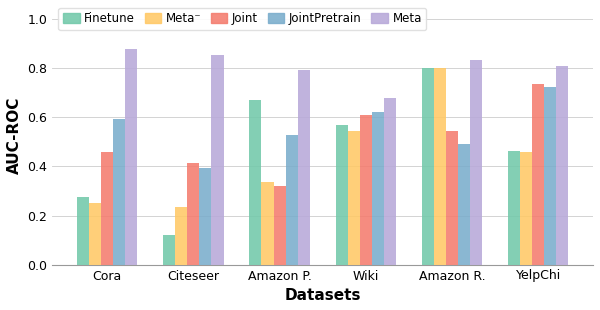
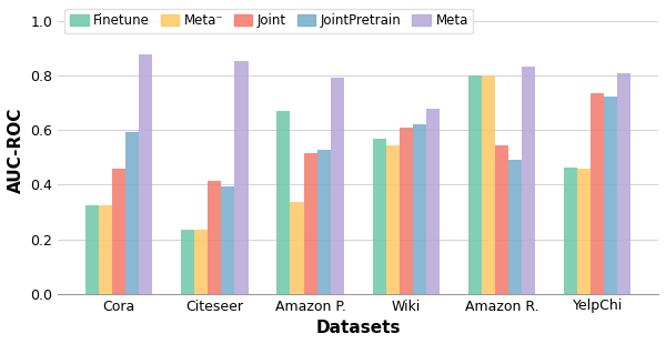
Finetune/Cora: 0.275 -> 0.325
Meta⁻/Cora: 0.250 -> 0.325
Finetune/Citeseer: 0.120 -> 0.235
Joint/Amazon P.: 0.320 -> 0.515
